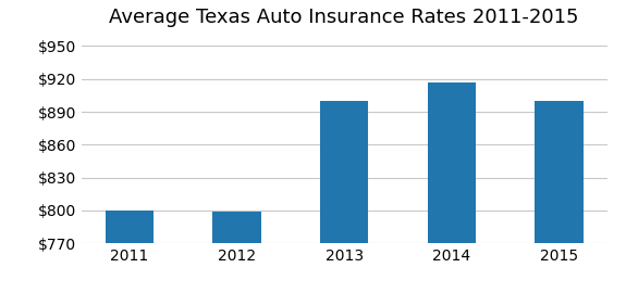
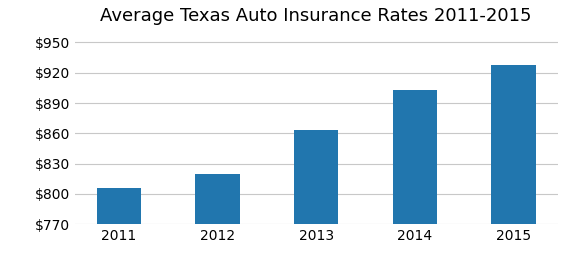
2011: $800 -> $806
2012: $799 -> $820
2013: $900 -> $863
2014: $917 -> $903
2015: $900 -> $928
